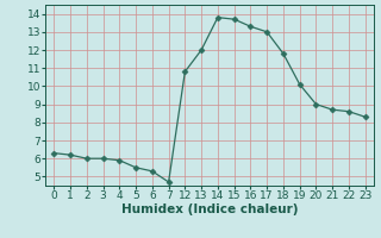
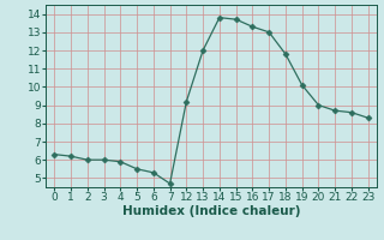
12: 10.8 -> 9.2
